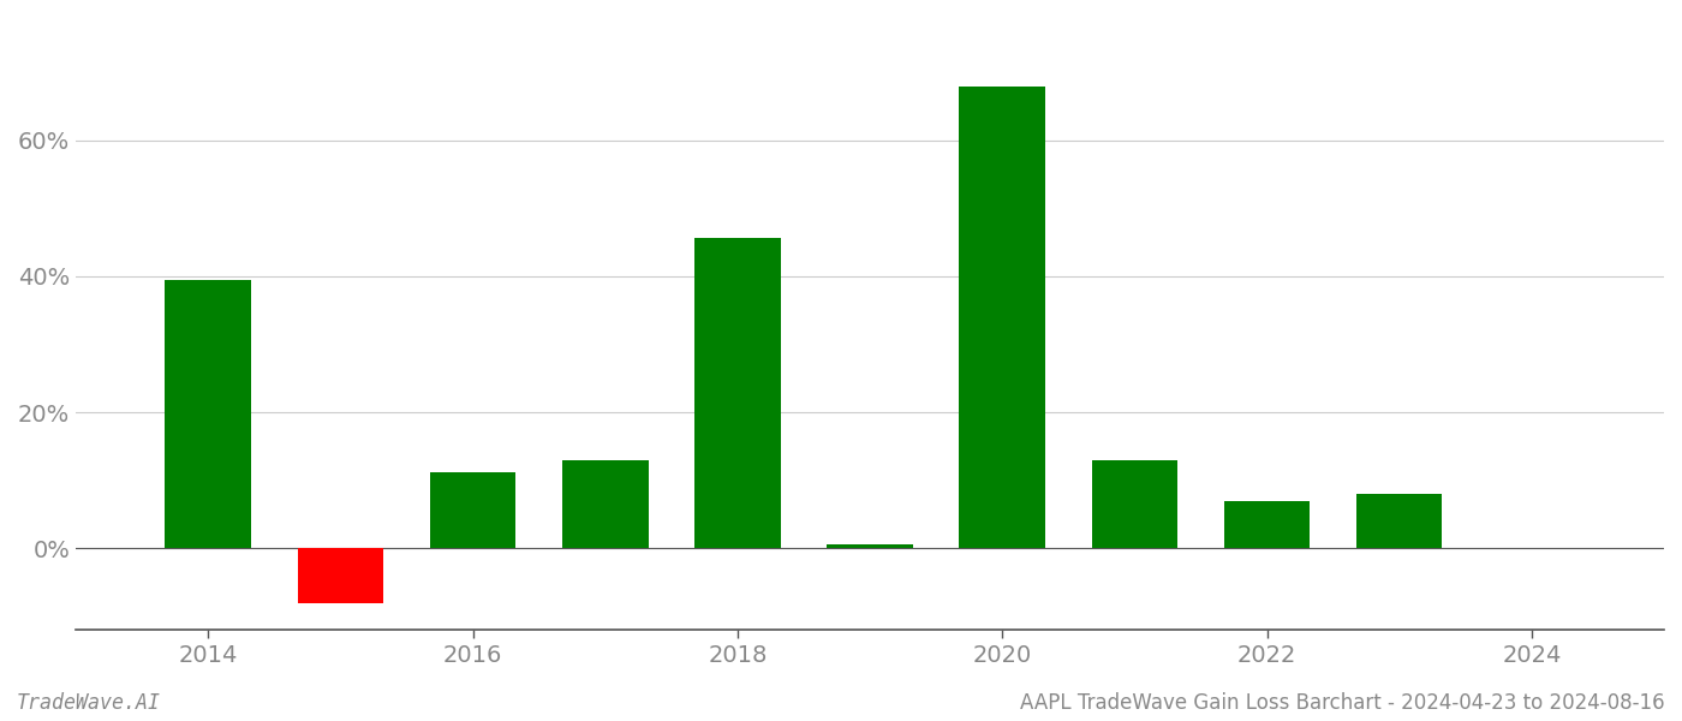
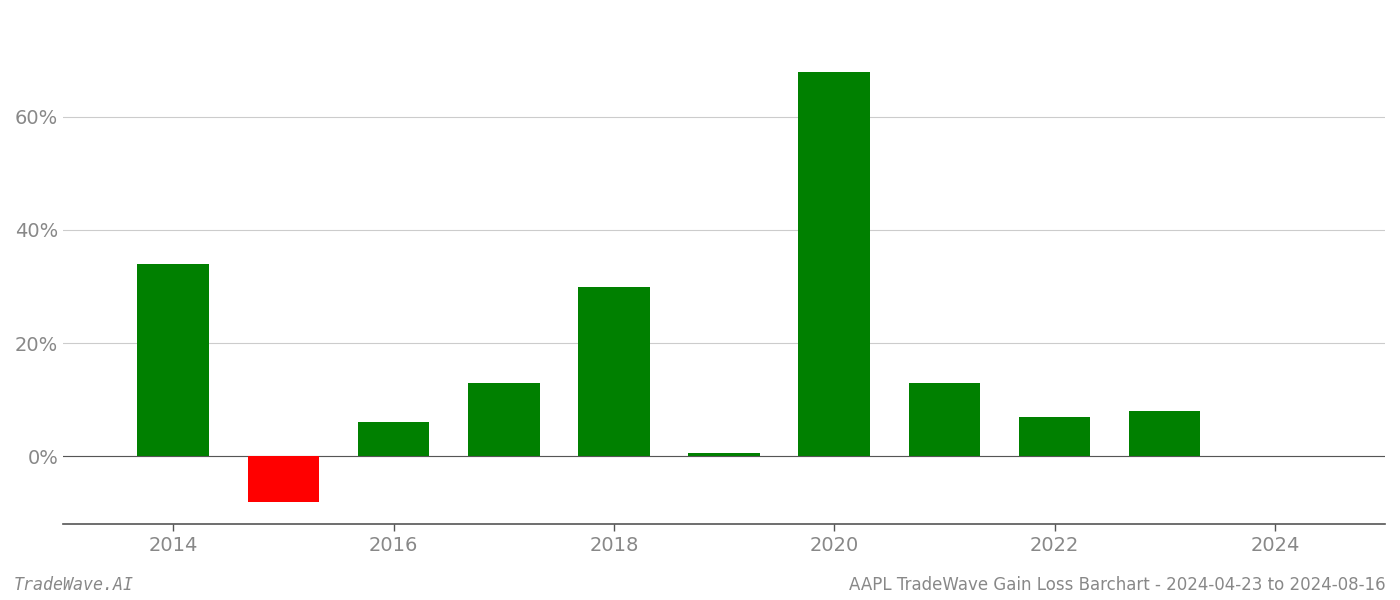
2014: 39.4% -> 34.0%
2016: 11.2% -> 6.0%
2018: 45.6% -> 30.0%
